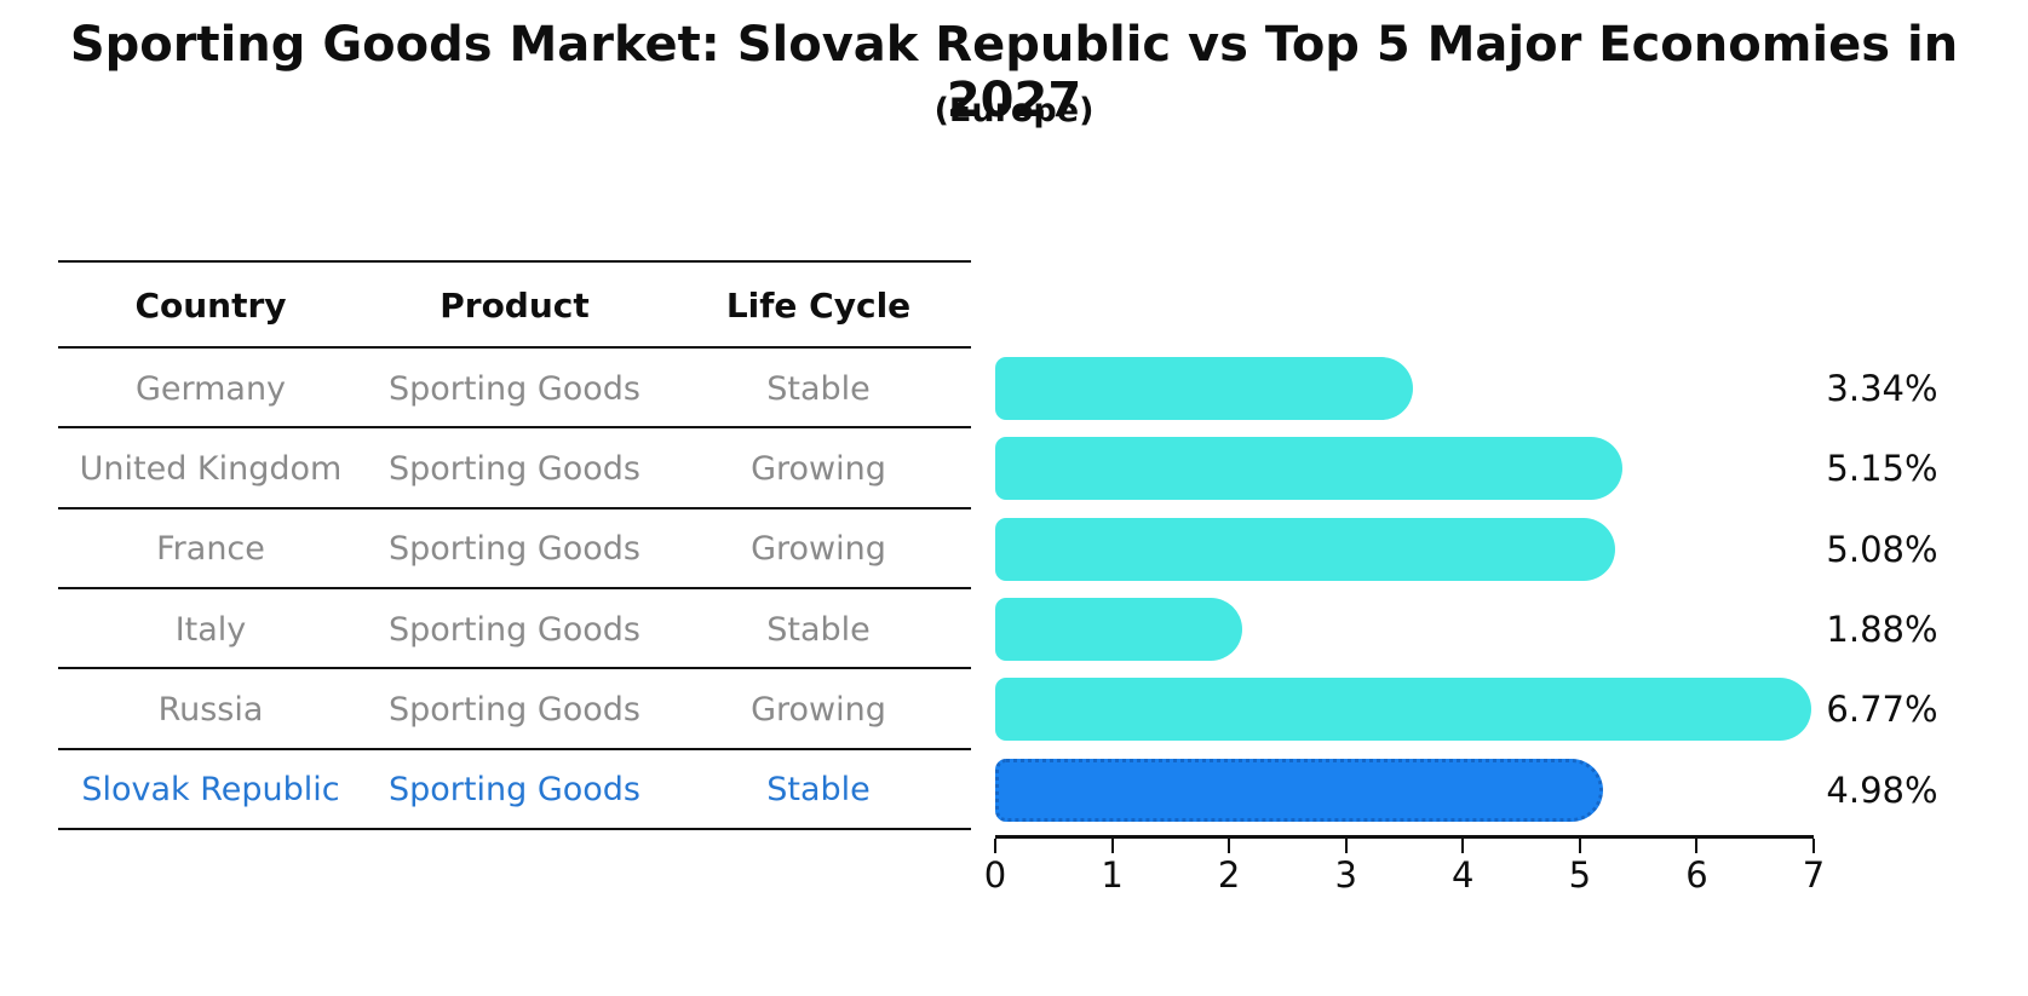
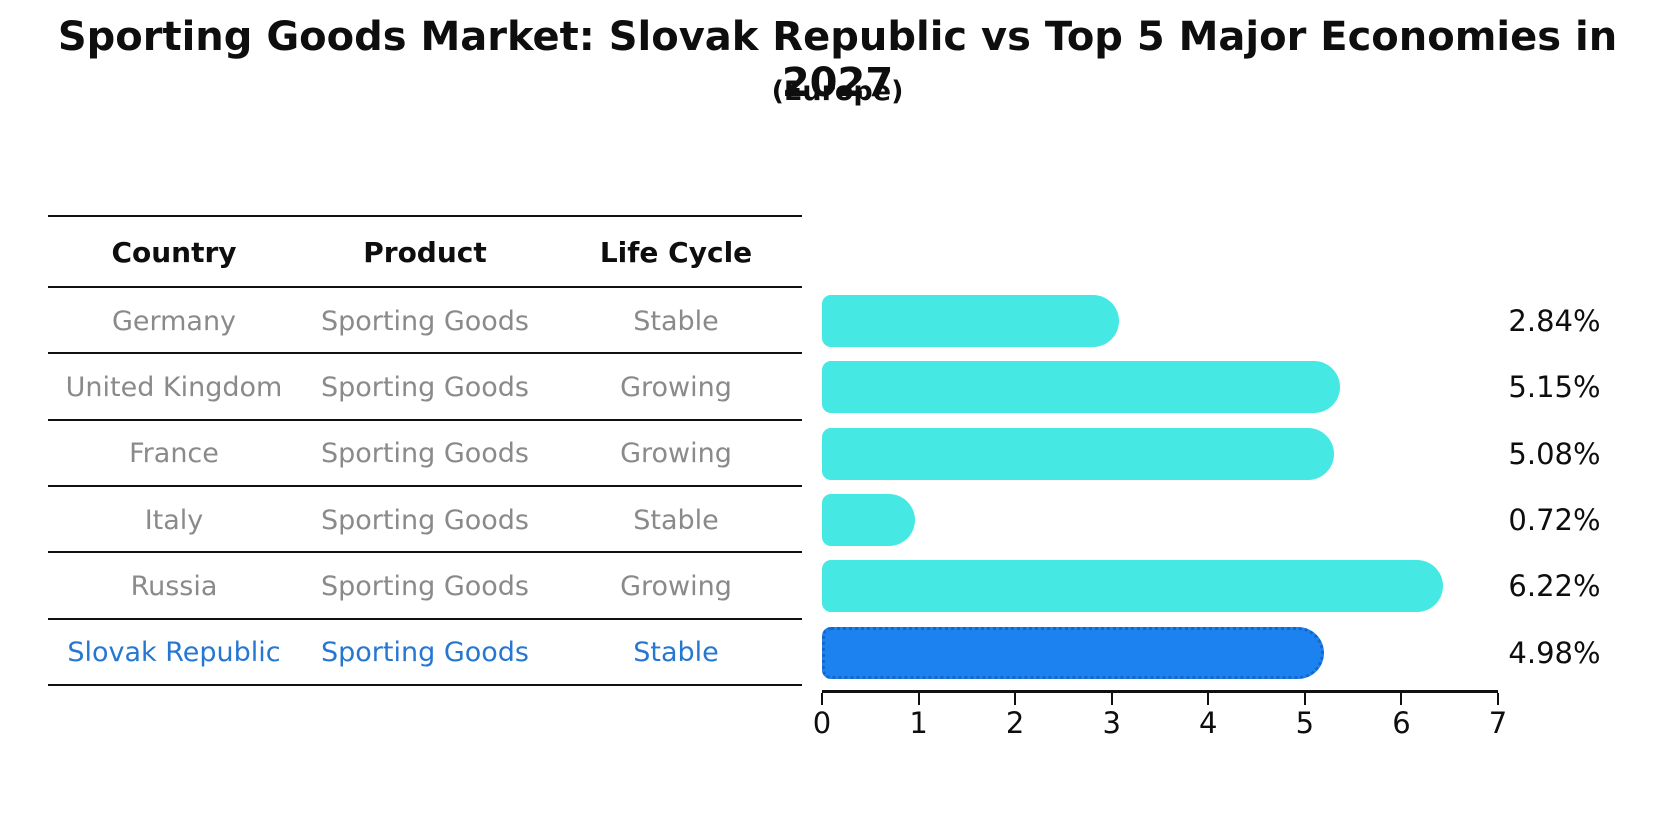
Germany: 3.34% -> 2.84%
Italy: 1.88% -> 0.72%
Russia: 6.77% -> 6.22%
